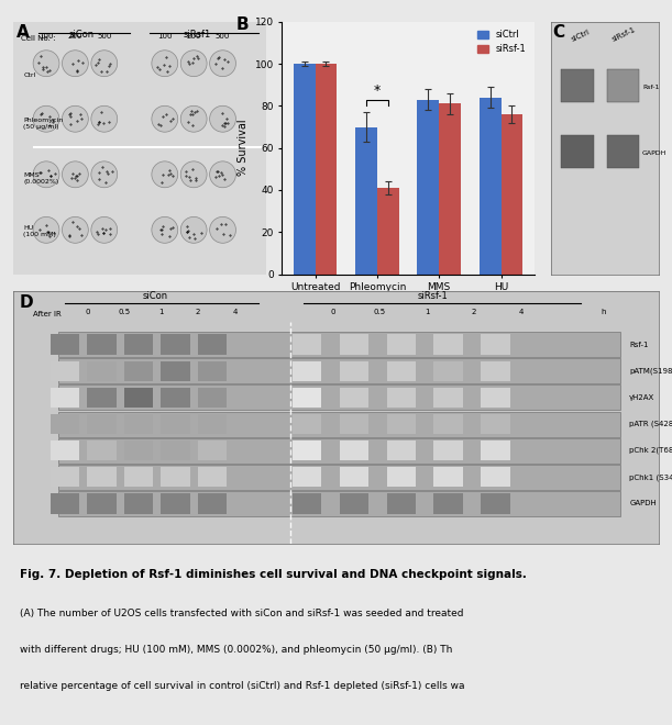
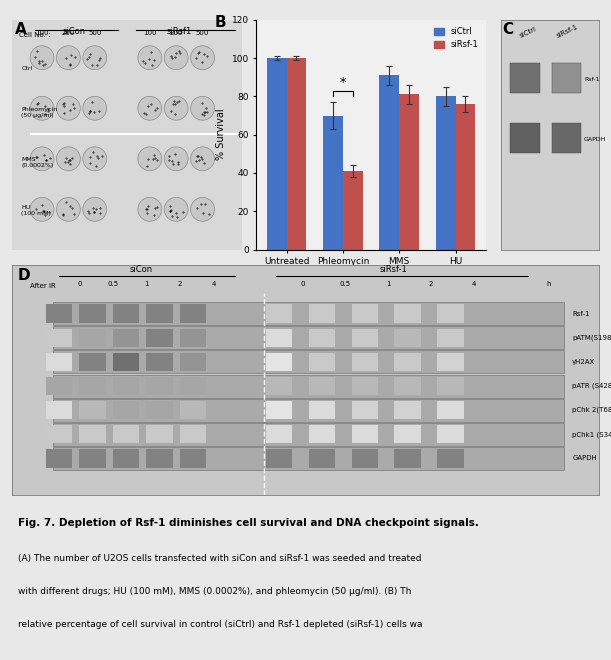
siCtrl/MMS: 83 -> 91
siCtrl/HU: 84 -> 80
